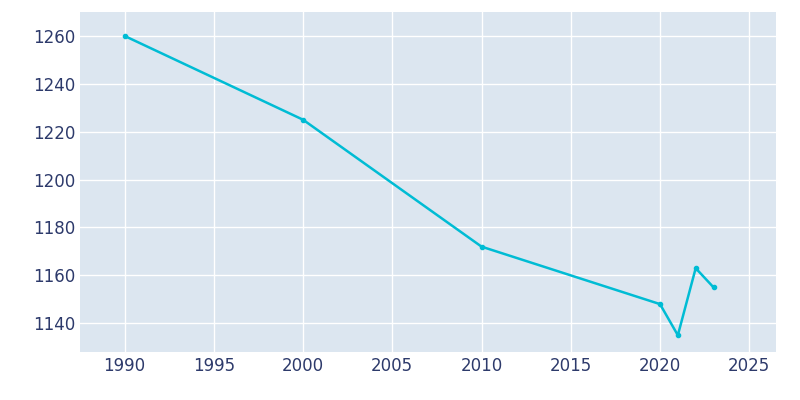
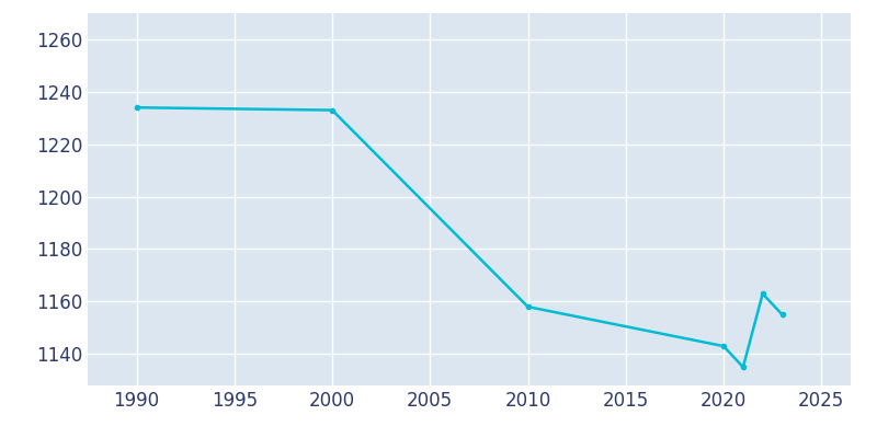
1990: 1260 -> 1234
2000: 1225 -> 1233
2010: 1172 -> 1158
2020: 1148 -> 1143
